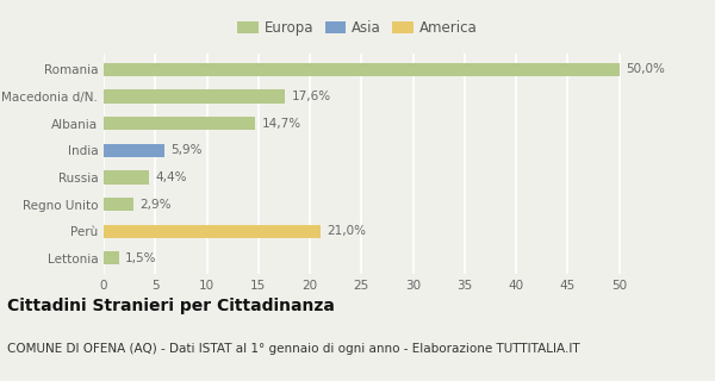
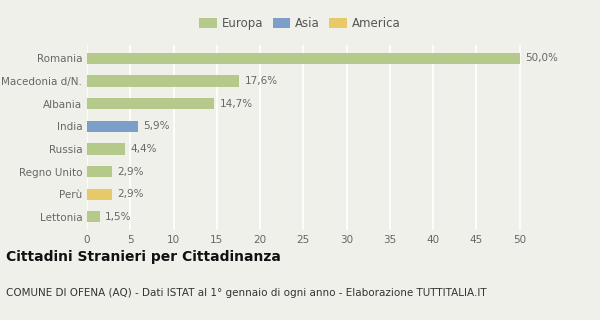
Perù: 21,0% -> 2,9%
